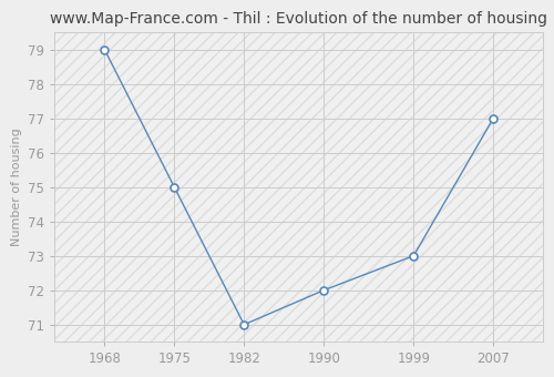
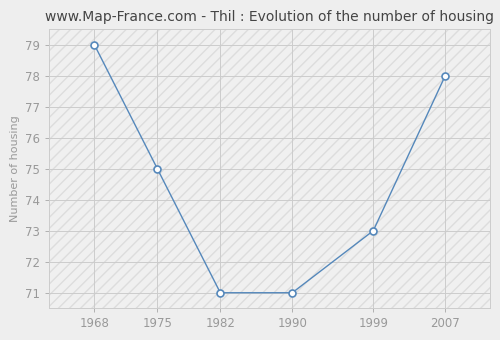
1990: 72 -> 71
2007: 77 -> 78
